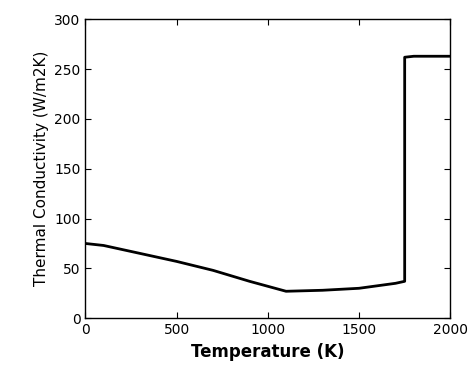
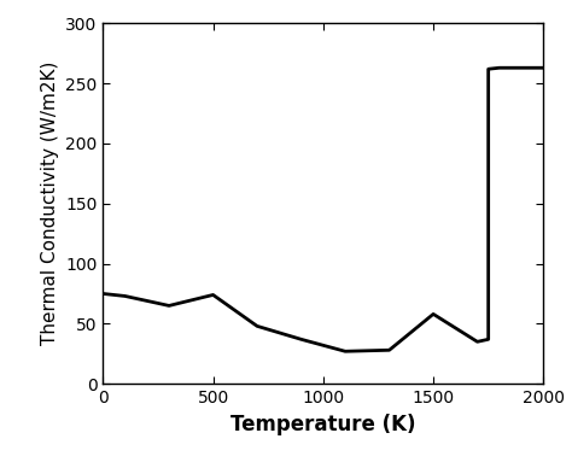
500: 57 -> 74
1500: 30 -> 58
